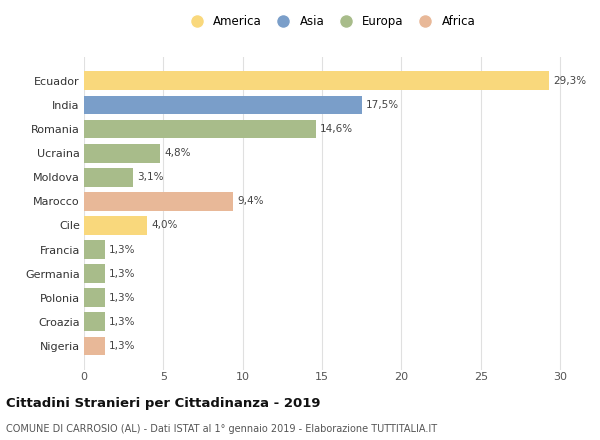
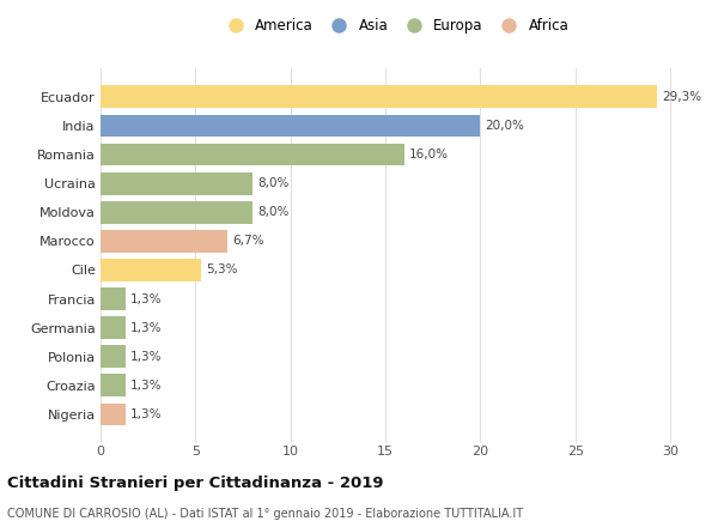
India: 17,5% -> 20,0%
Romania: 14,6% -> 16,0%
Ucraina: 4,8% -> 8,0%
Moldova: 3,1% -> 8,0%
Marocco: 9,4% -> 6,7%
Cile: 4,0% -> 5,3%
